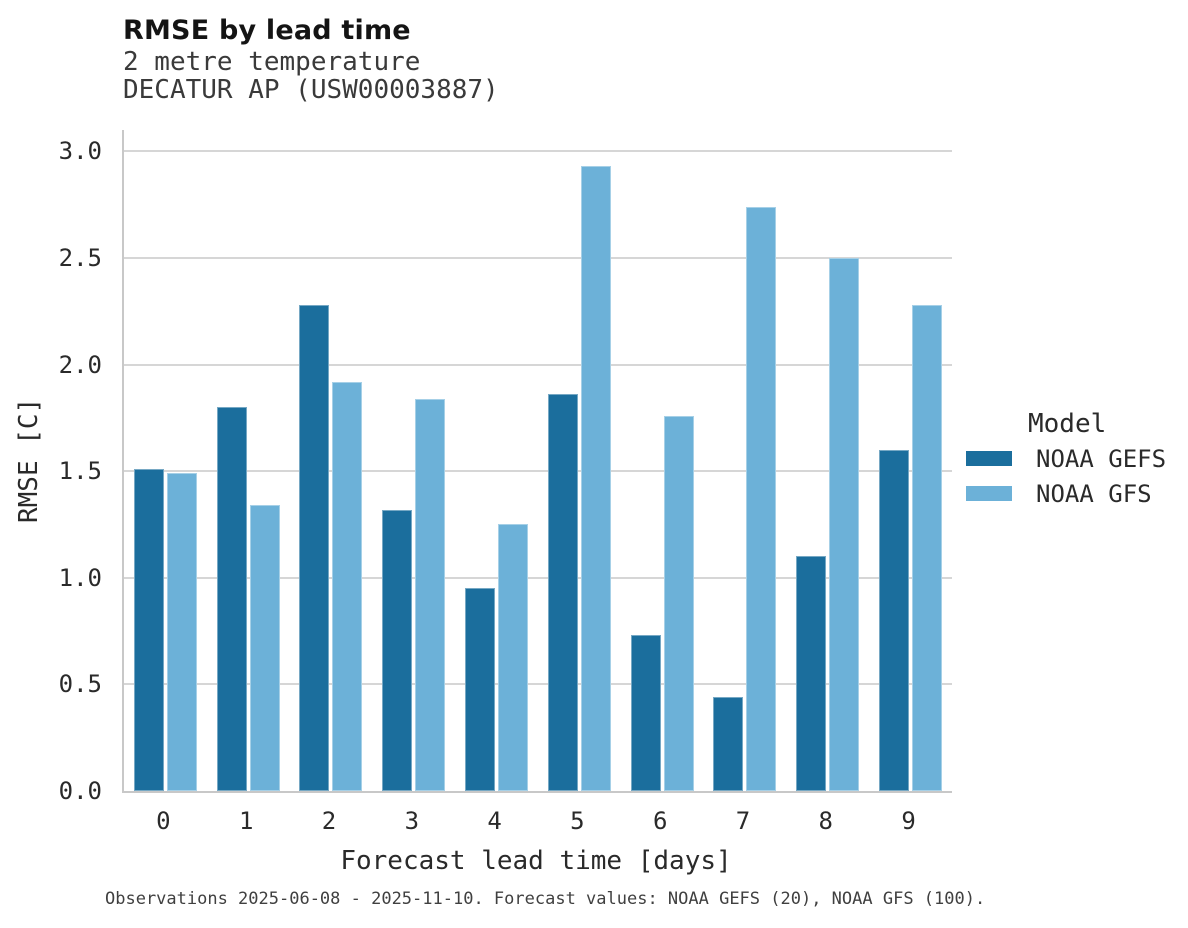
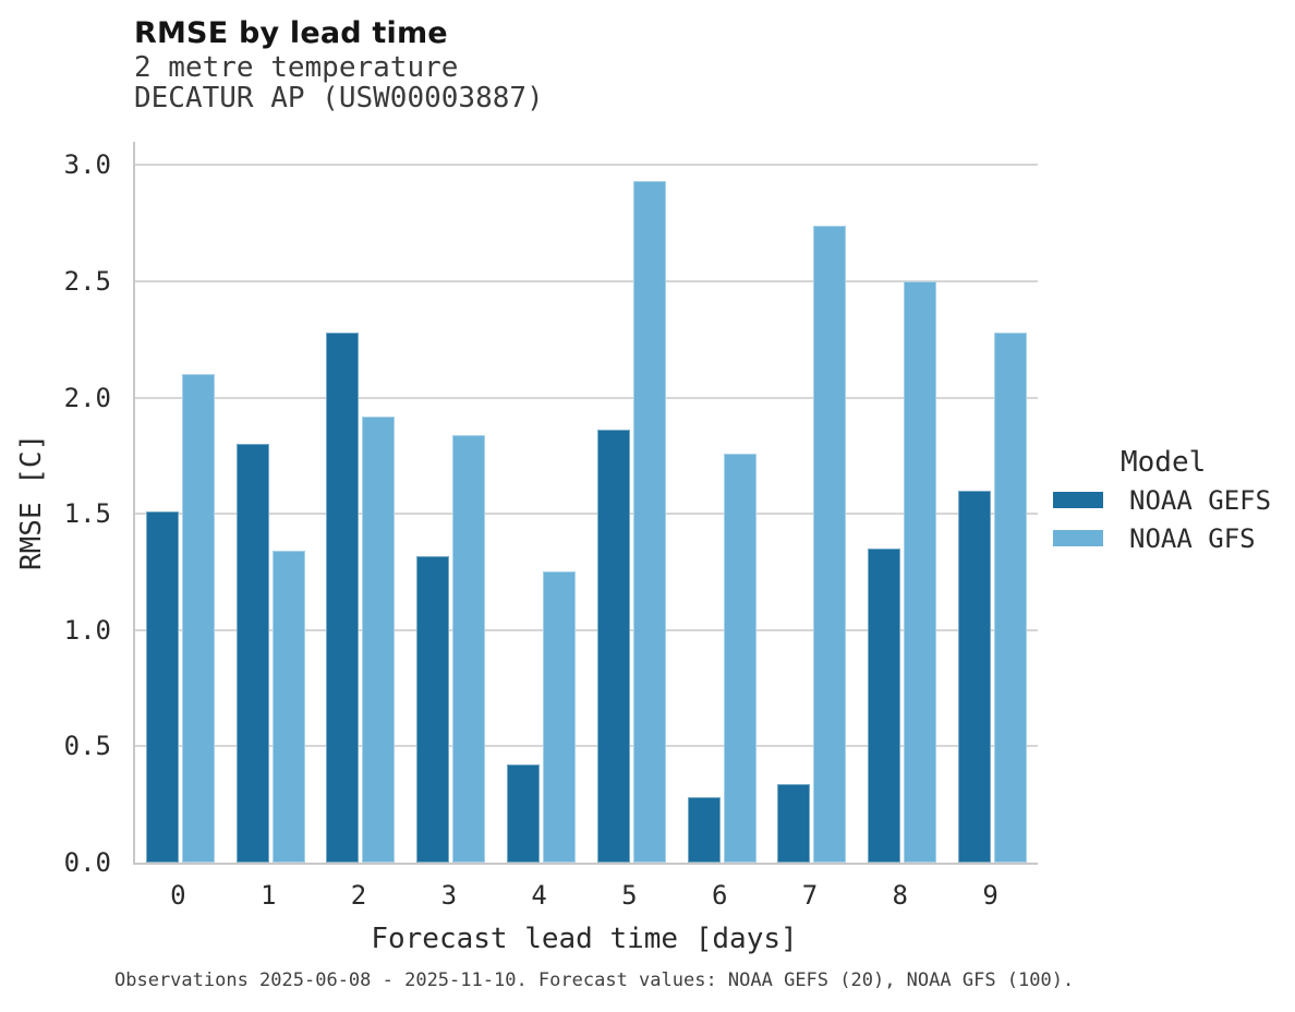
NOAA GFS/0: 1.49 -> 2.10
NOAA GEFS/4: 0.95 -> 0.42
NOAA GEFS/6: 0.73 -> 0.28
NOAA GEFS/7: 0.44 -> 0.34
NOAA GEFS/8: 1.10 -> 1.35
